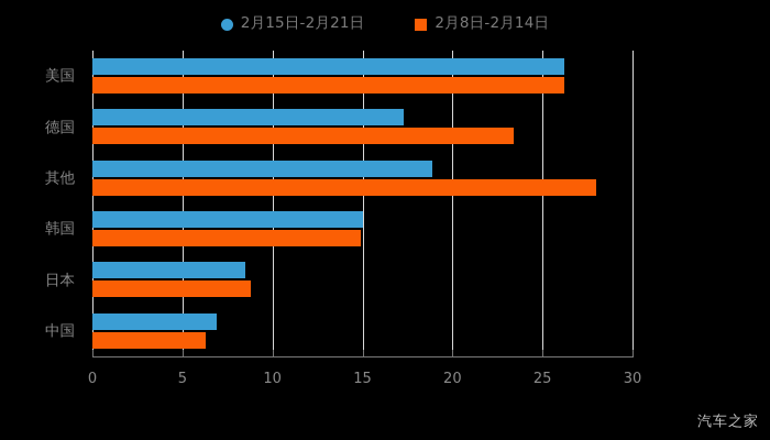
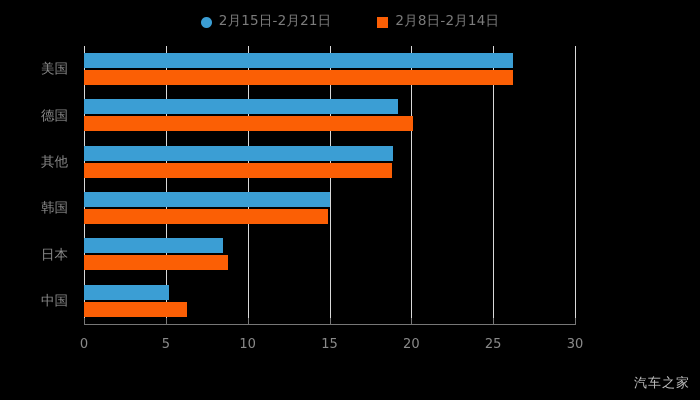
2月15日-2月21日/德国: 17.3 -> 19.2
2月8日-2月14日/德国: 23.4 -> 20.1
2月8日-2月14日/其他: 28.0 -> 18.8
2月15日-2月21日/中国: 6.9 -> 5.2
